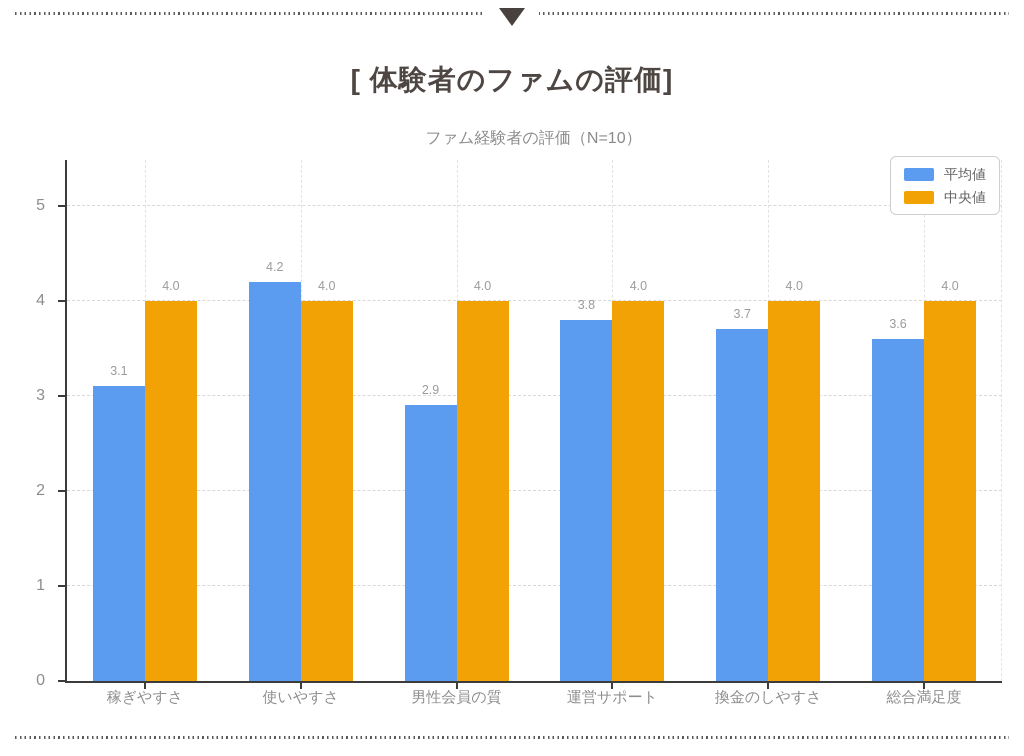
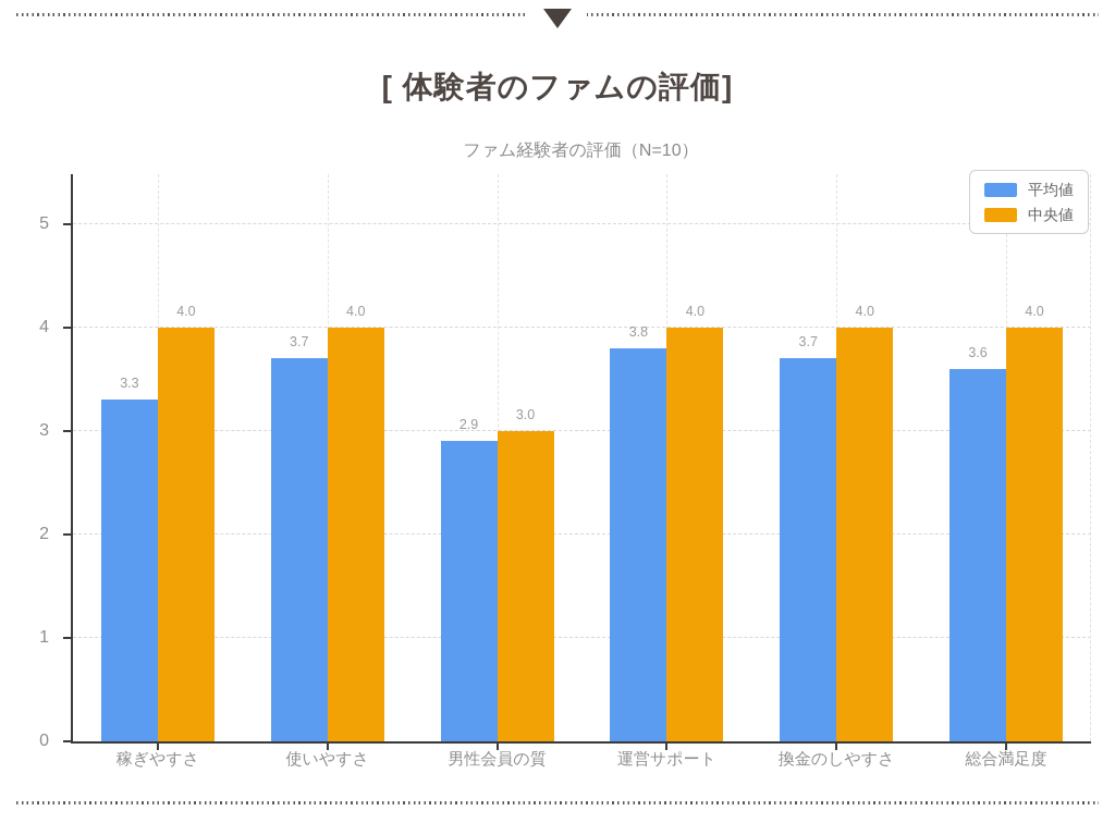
平均値/稼ぎやすさ: 3.1 -> 3.3
平均値/使いやすさ: 4.2 -> 3.7
中央値/男性会員の質: 4.0 -> 3.0
